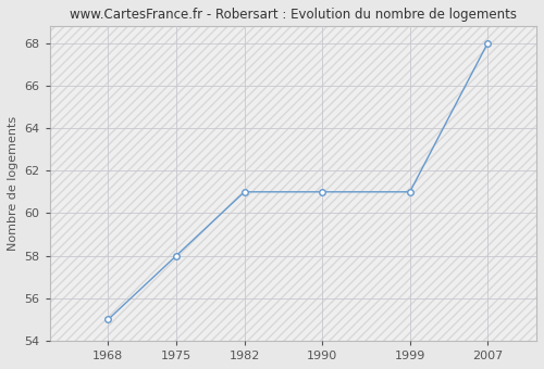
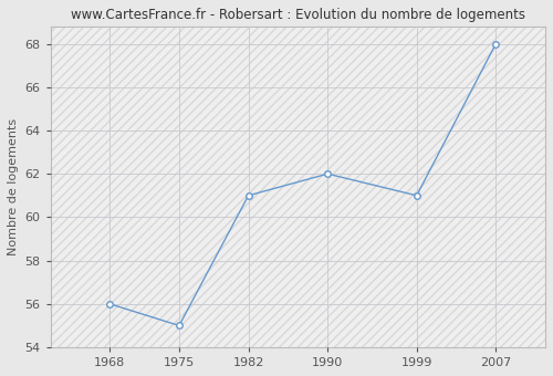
1968: 55 -> 56
1975: 58 -> 55
1990: 61 -> 62
